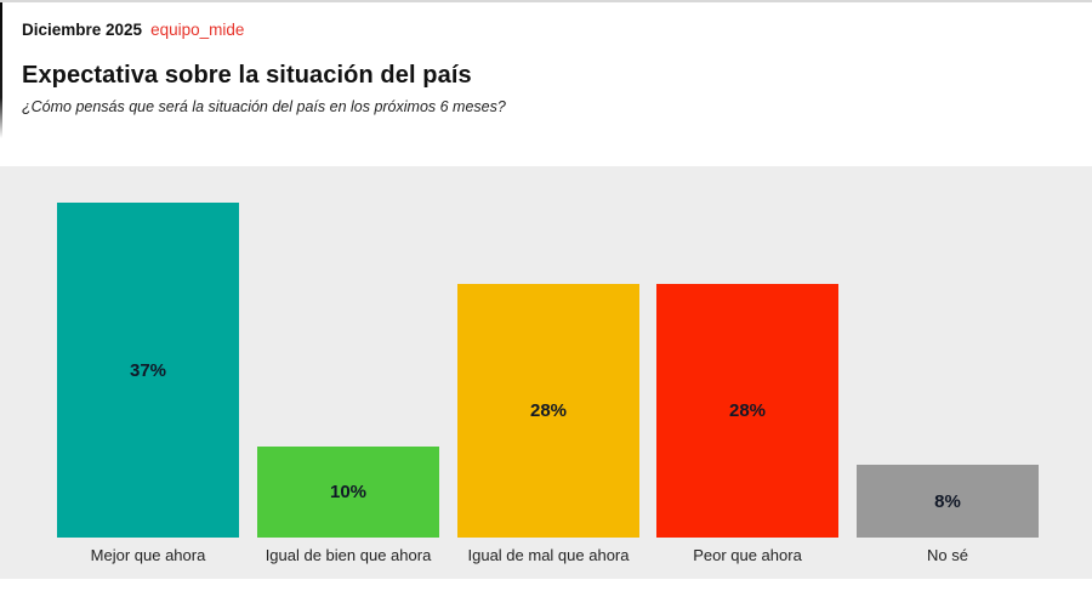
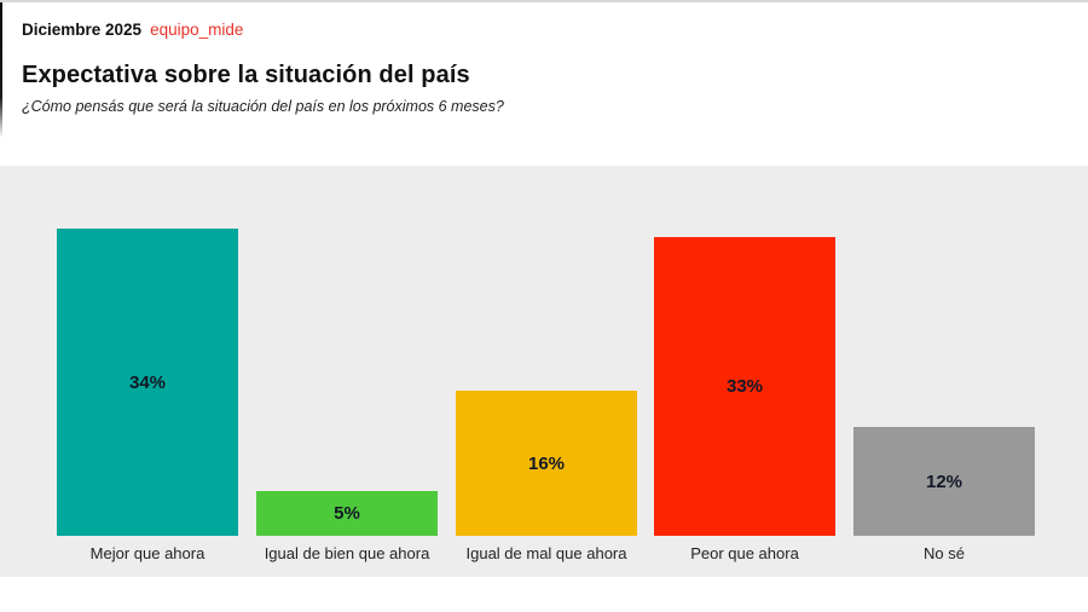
Mejor que ahora: 37% -> 34%
Igual de bien que ahora: 10% -> 5%
Igual de mal que ahora: 28% -> 16%
Peor que ahora: 28% -> 33%
No sé: 8% -> 12%
